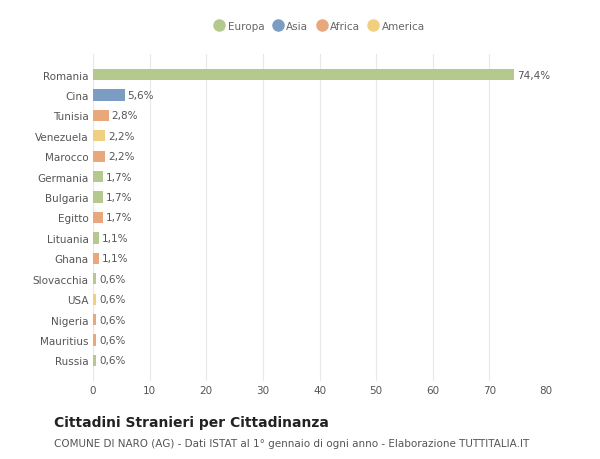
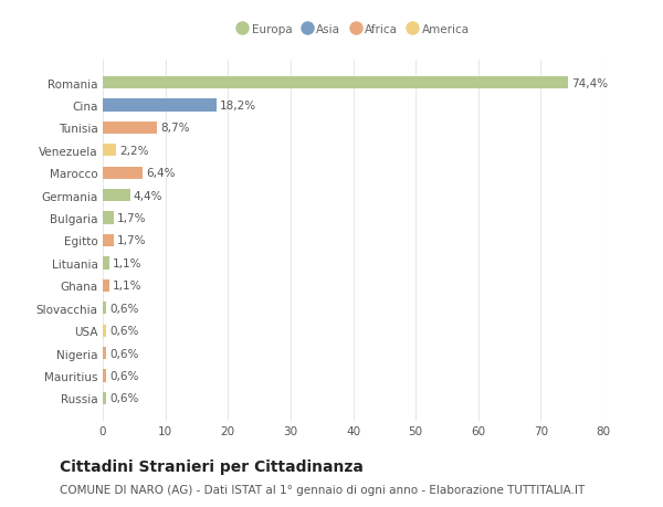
Cina: 5,6% -> 18,2%
Tunisia: 2,8% -> 8,7%
Marocco: 2,2% -> 6,4%
Germania: 1,7% -> 4,4%
